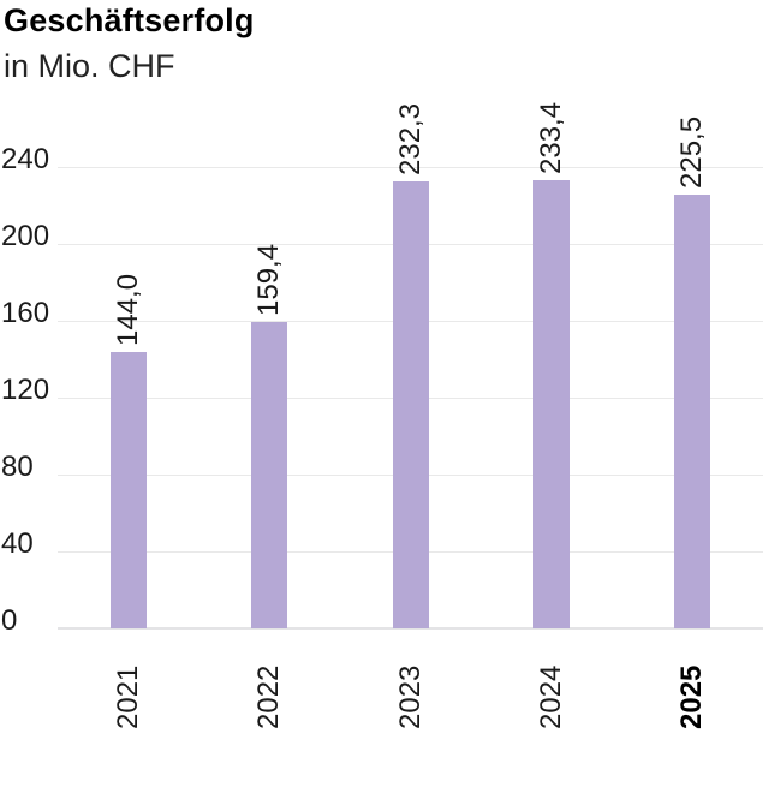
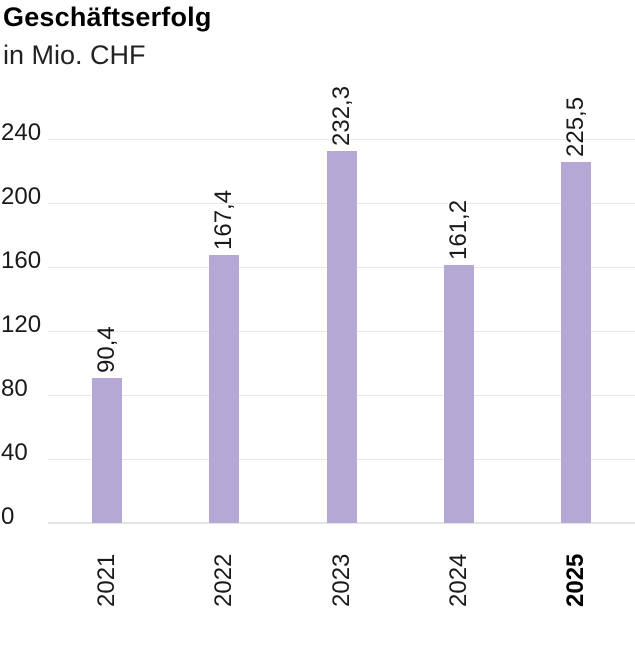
2021: 144,0 -> 90,4
2022: 159,4 -> 167,4
2024: 233,4 -> 161,2
